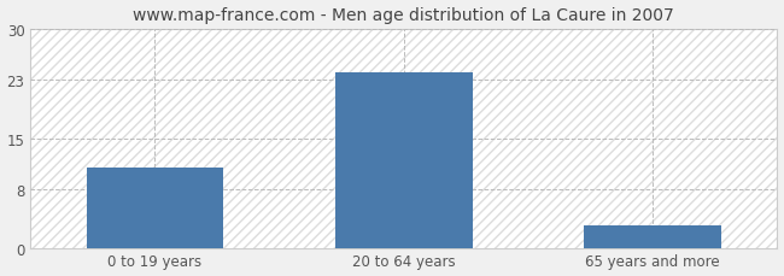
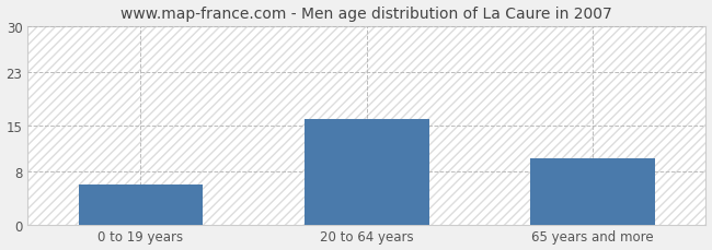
0 to 19 years: 11 -> 6
20 to 64 years: 24 -> 16
65 years and more: 3 -> 10
